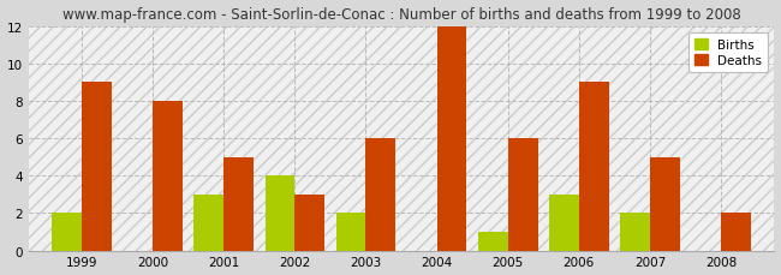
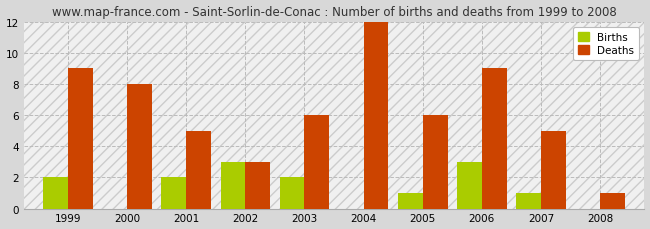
Births/2001: 3 -> 2
Births/2002: 4 -> 3
Births/2007: 2 -> 1
Deaths/2008: 2 -> 1
